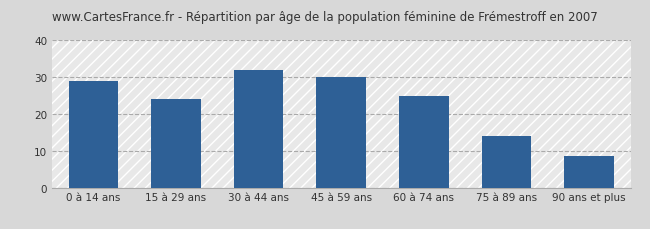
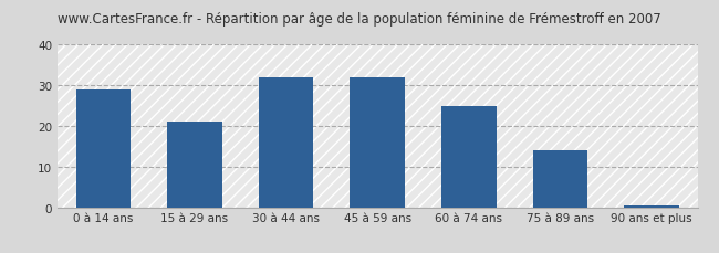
15 à 29 ans: 24.0 -> 21.0
45 à 59 ans: 30.0 -> 32.0
90 ans et plus: 8.5 -> 0.5
